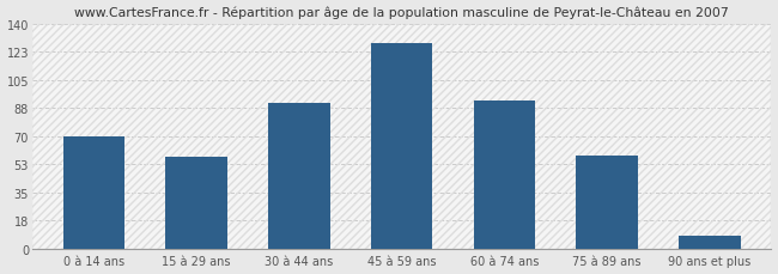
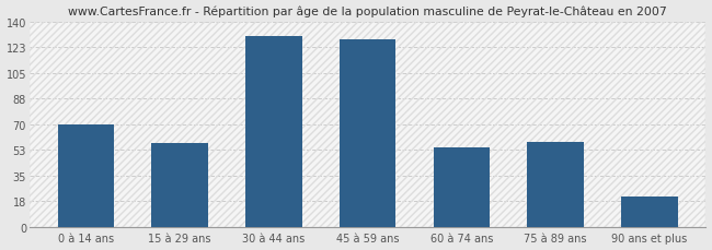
30 à 44 ans: 91 -> 130
60 à 74 ans: 92 -> 54
90 ans et plus: 8 -> 21
